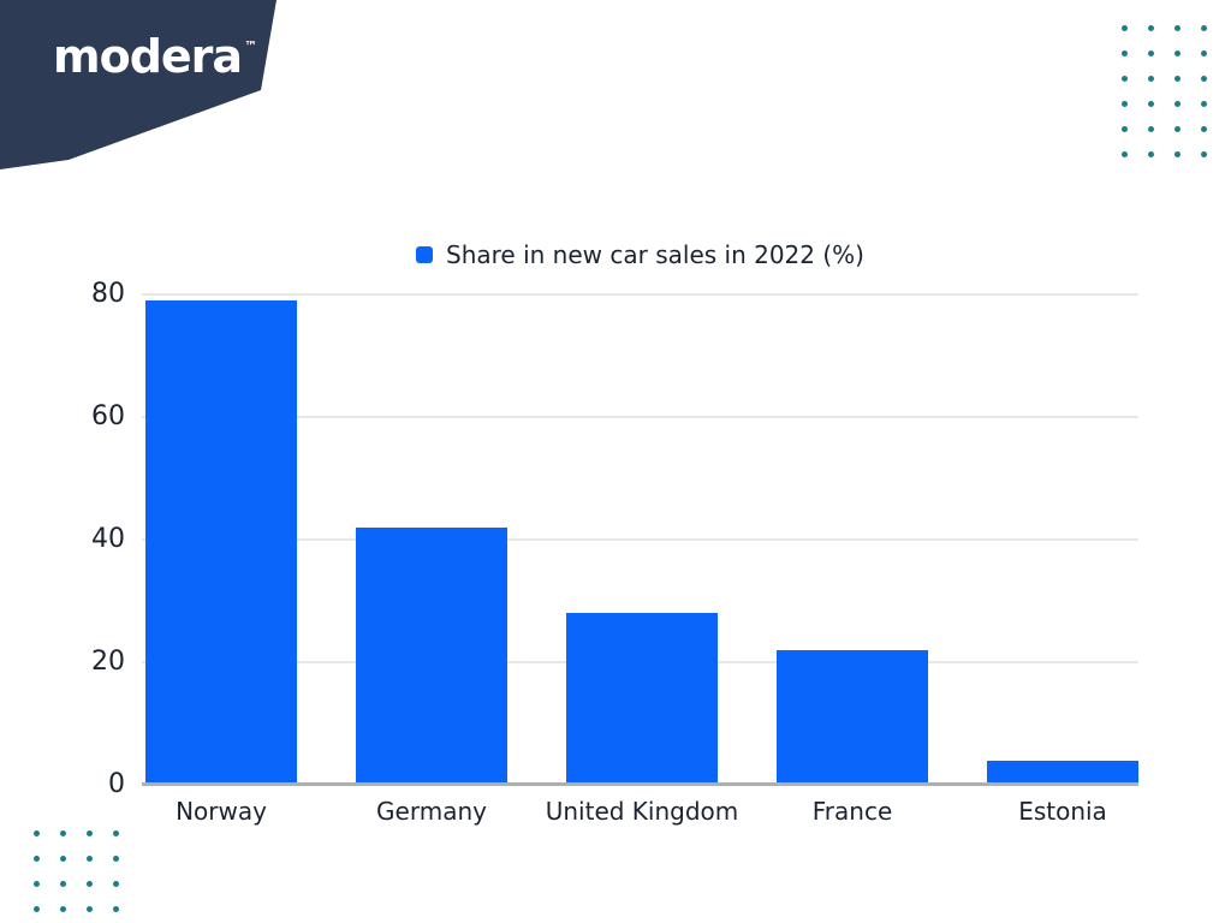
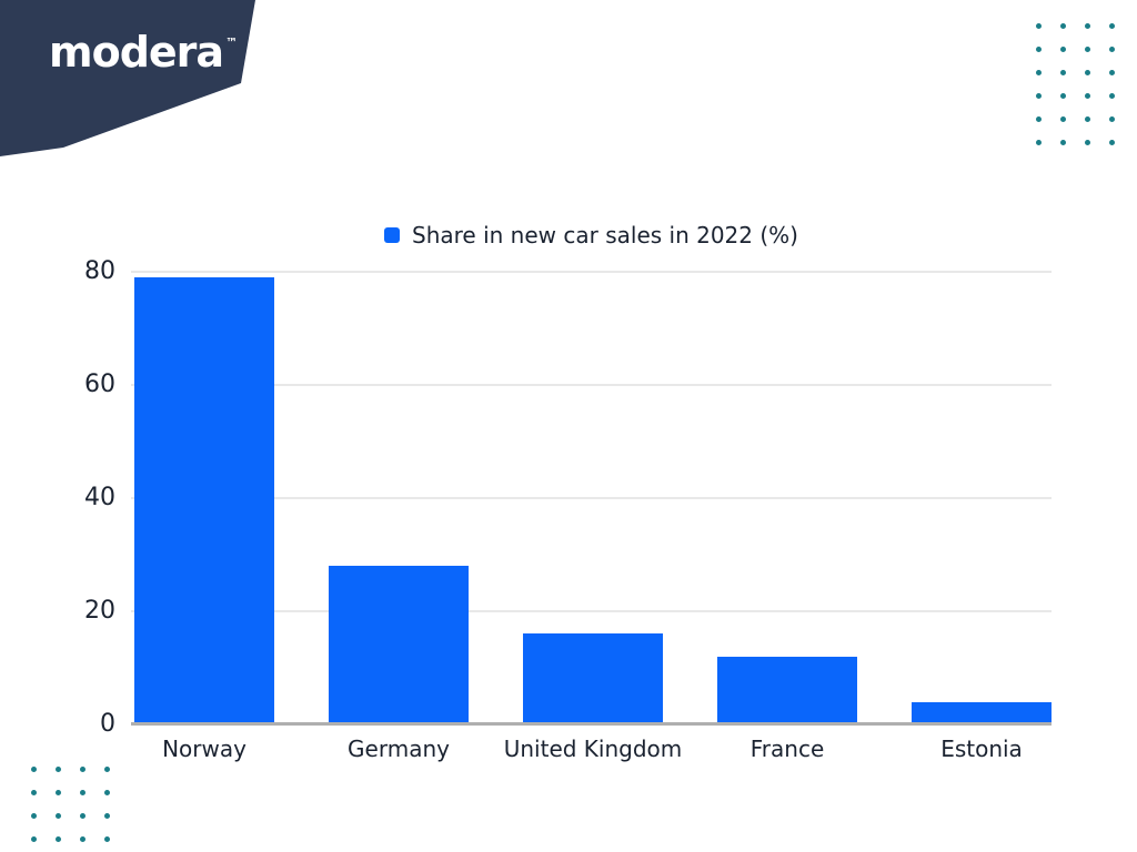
Germany: 42 -> 28
United Kingdom: 28 -> 16
France: 22 -> 12
